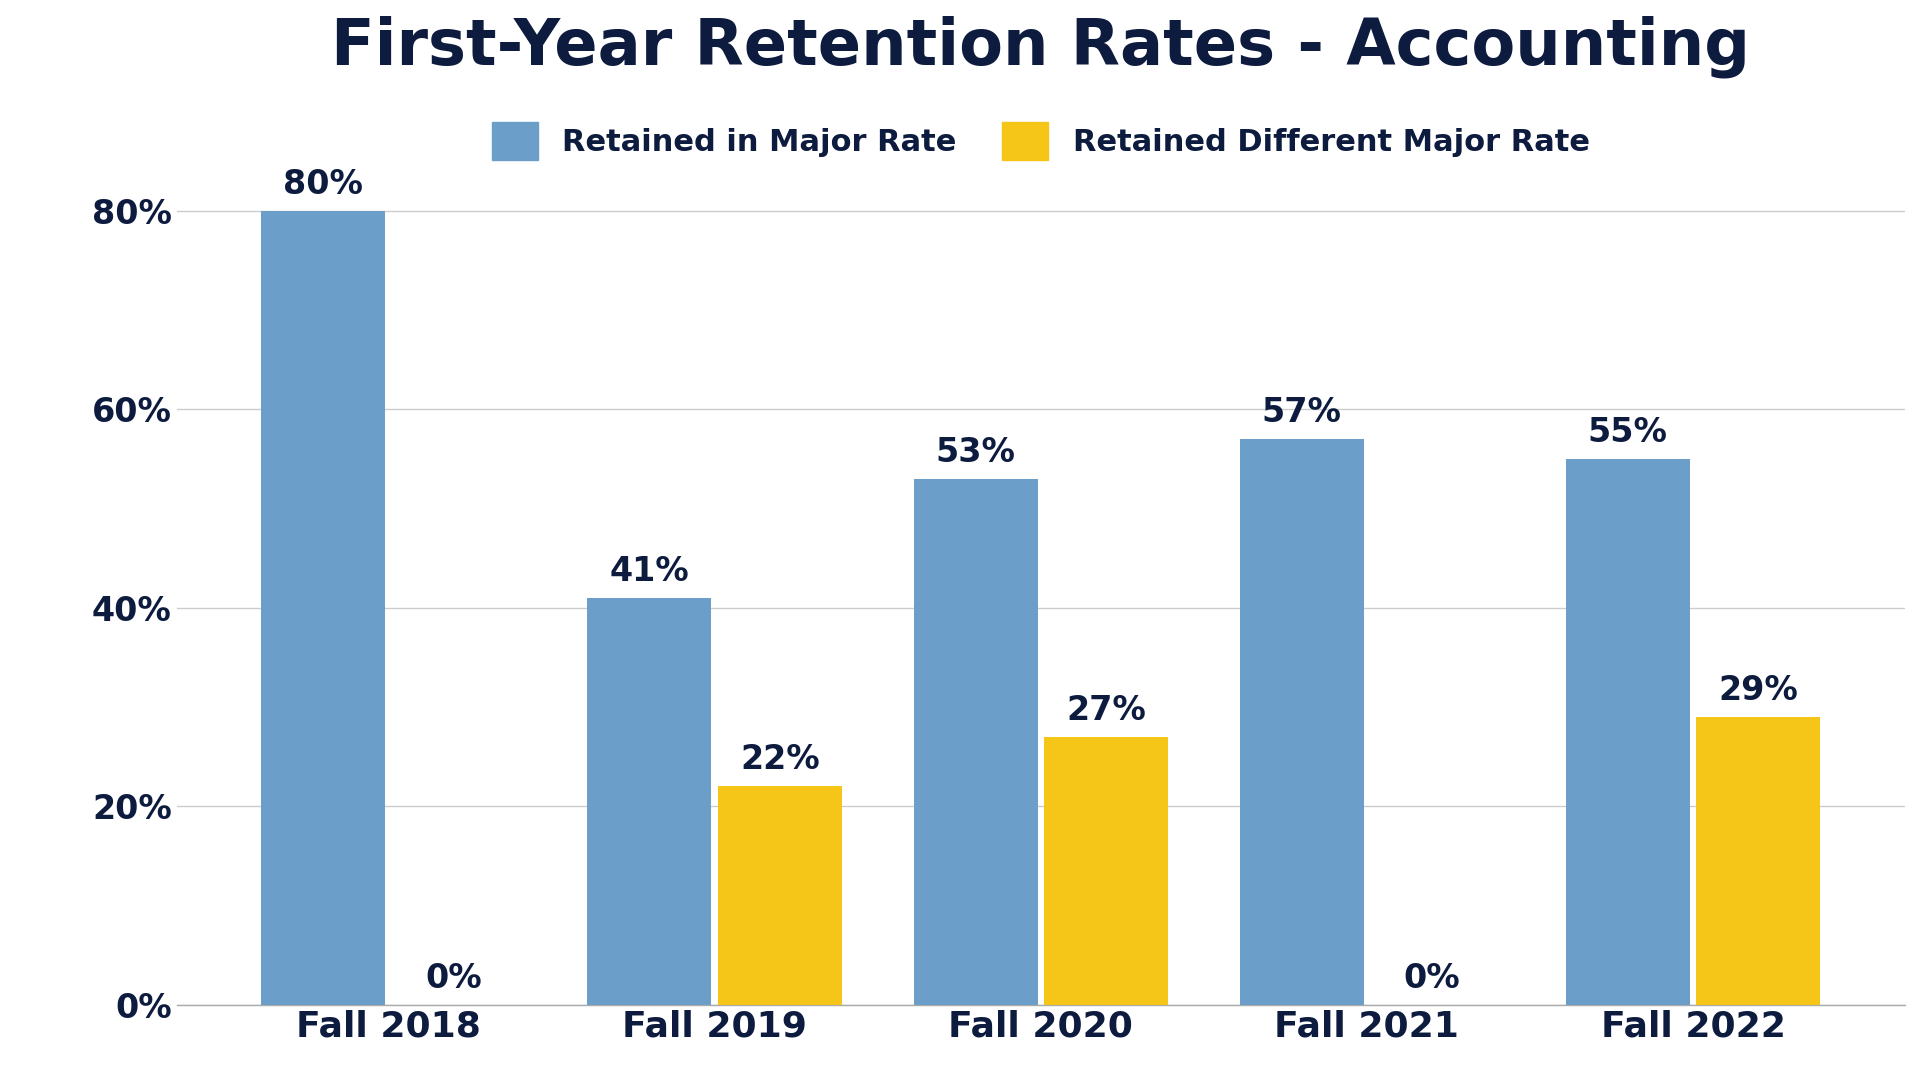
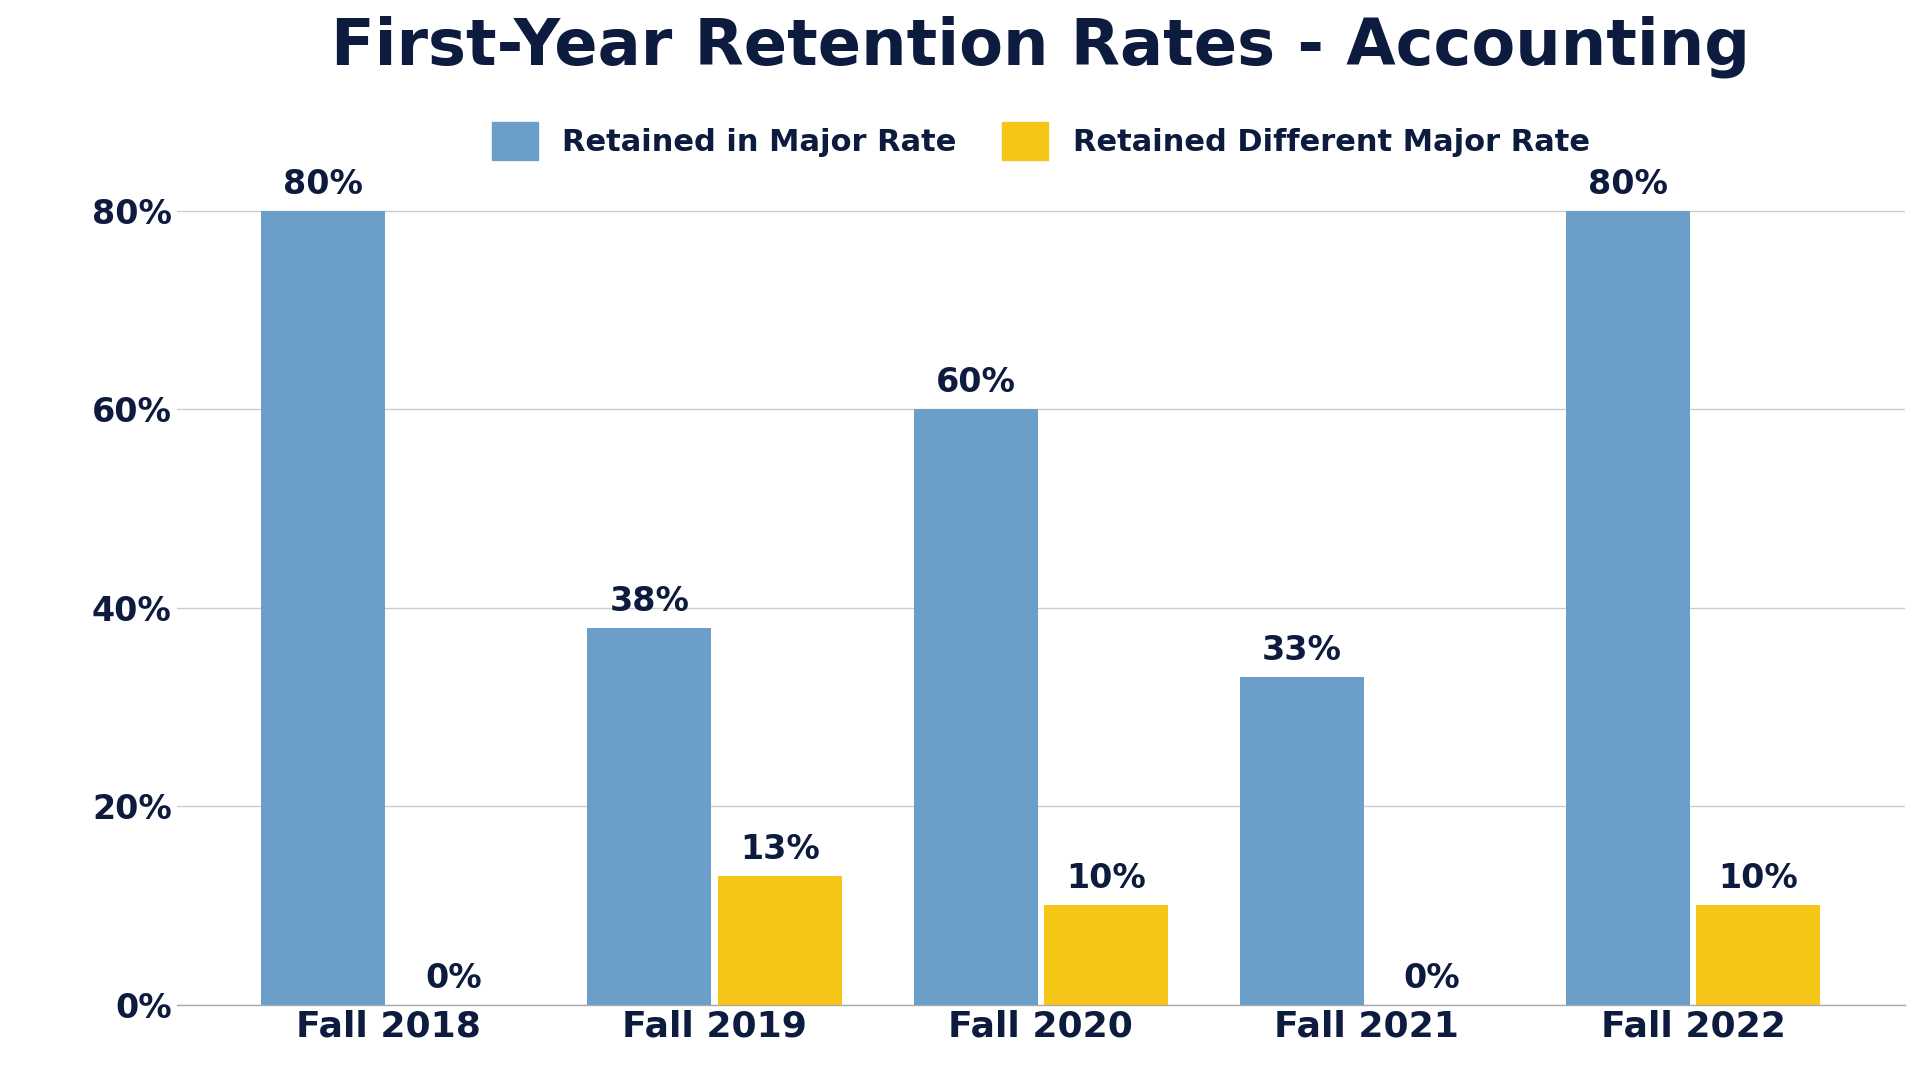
Retained in Major Rate/Fall 2019: 41% -> 38%
Retained Different Major Rate/Fall 2019: 22% -> 13%
Retained in Major Rate/Fall 2020: 53% -> 60%
Retained Different Major Rate/Fall 2020: 27% -> 10%
Retained in Major Rate/Fall 2021: 57% -> 33%
Retained in Major Rate/Fall 2022: 55% -> 80%
Retained Different Major Rate/Fall 2022: 29% -> 10%
